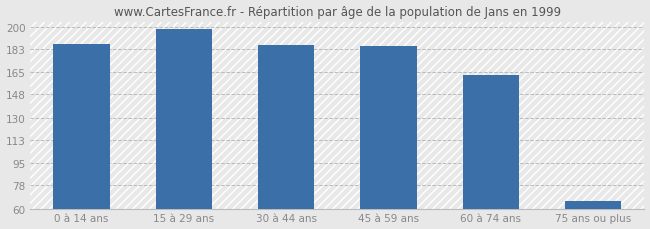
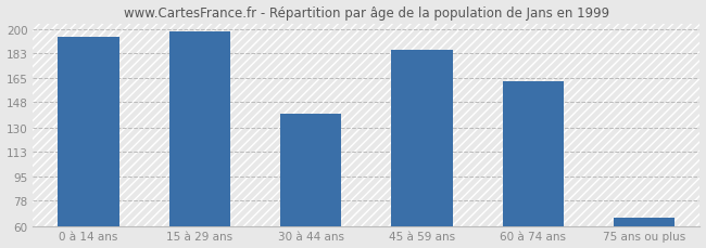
0 à 14 ans: 187 -> 194
30 à 44 ans: 186 -> 140
